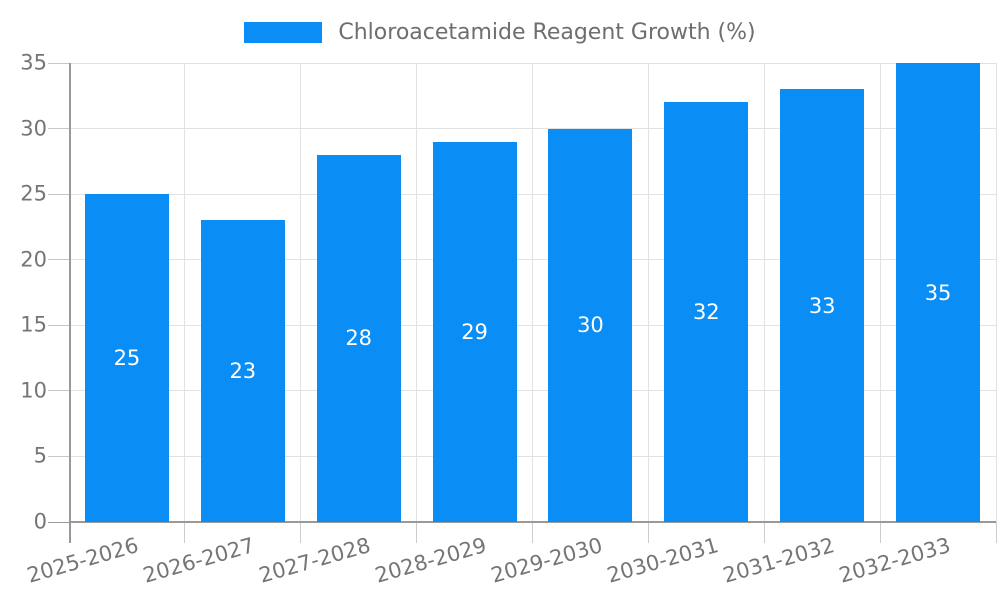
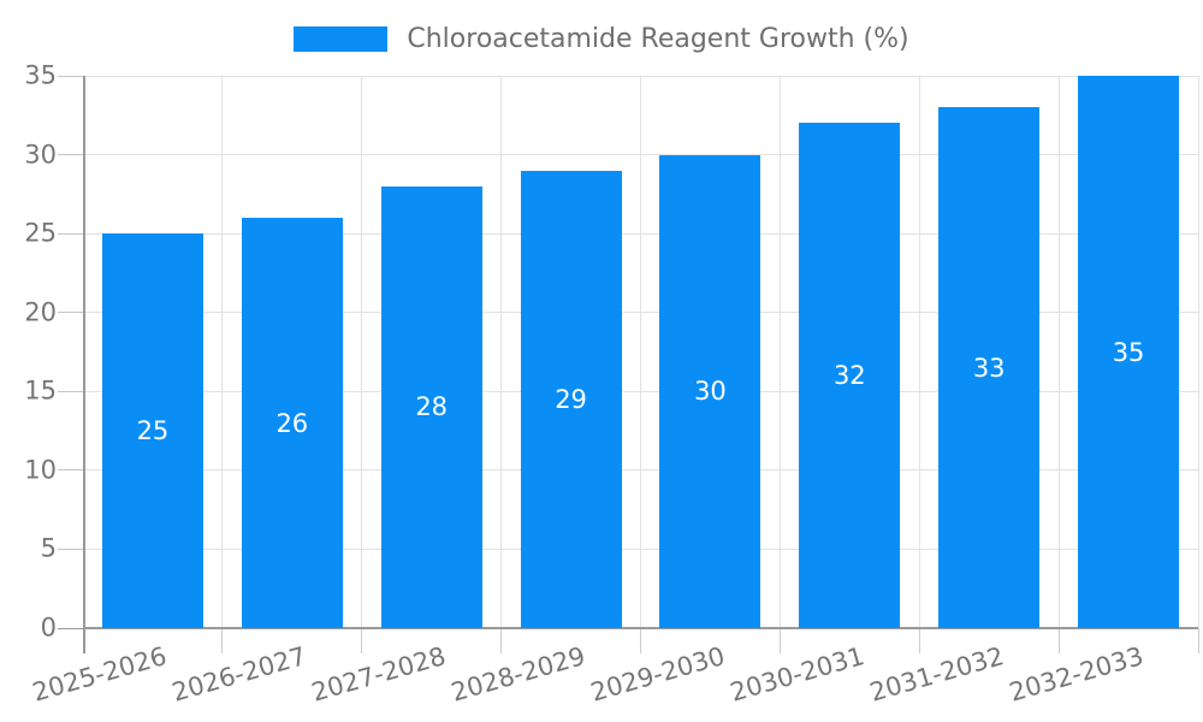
2026-2027: 23 -> 26
